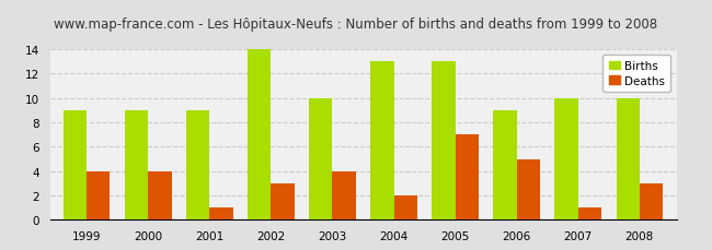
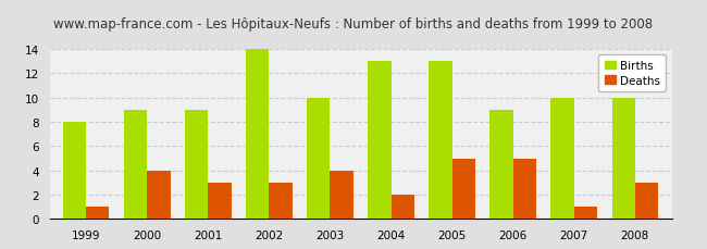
Births/1999: 9 -> 8
Deaths/1999: 4 -> 1
Deaths/2001: 1 -> 3
Deaths/2005: 7 -> 5
